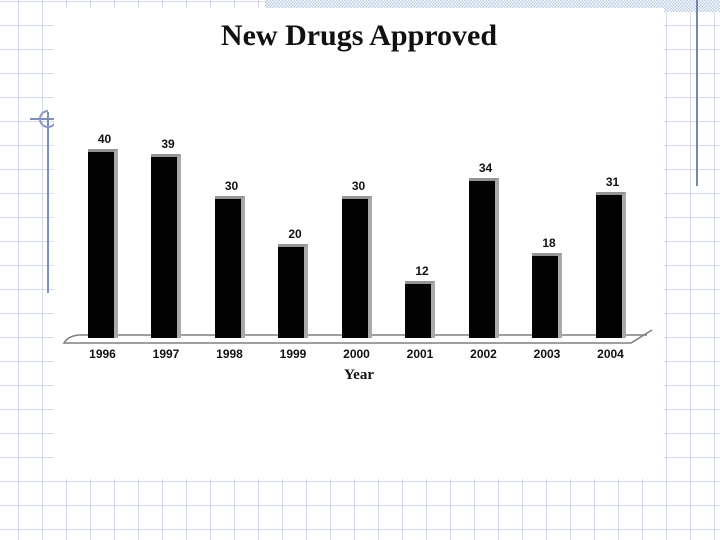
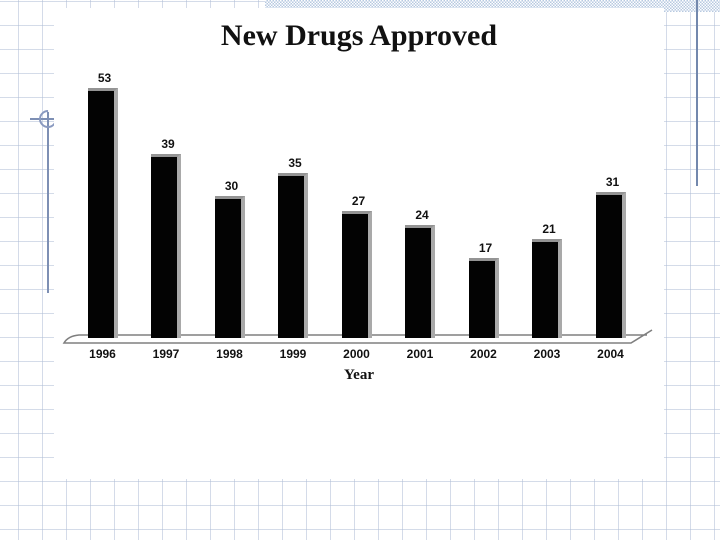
1996: 40 -> 53
1999: 20 -> 35
2000: 30 -> 27
2001: 12 -> 24
2002: 34 -> 17
2003: 18 -> 21
